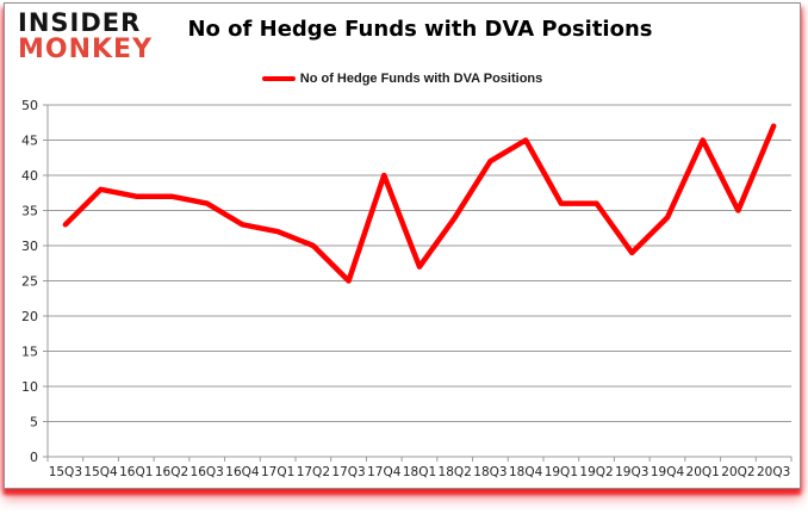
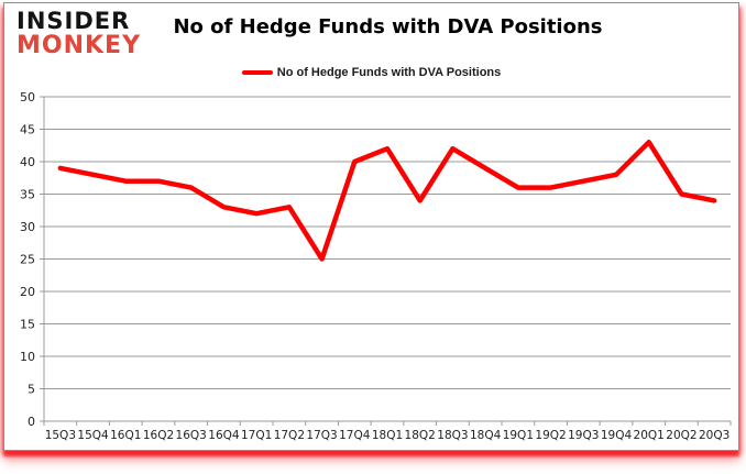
15Q3: 33 -> 39
17Q2: 30 -> 33
18Q1: 27 -> 42
18Q4: 45 -> 39
19Q3: 29 -> 37
19Q4: 34 -> 38
20Q1: 45 -> 43
20Q3: 47 -> 34
